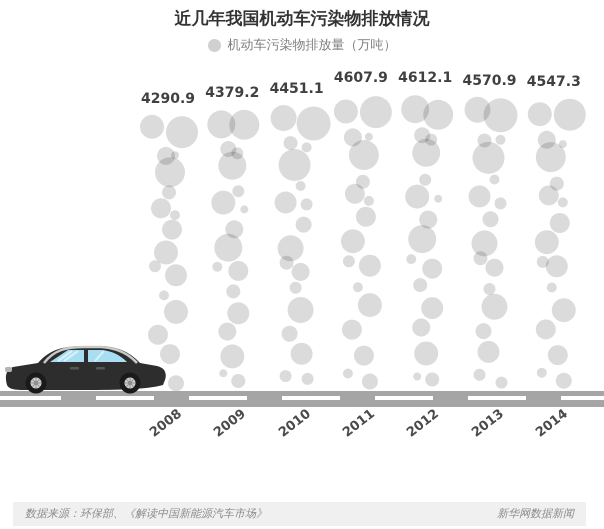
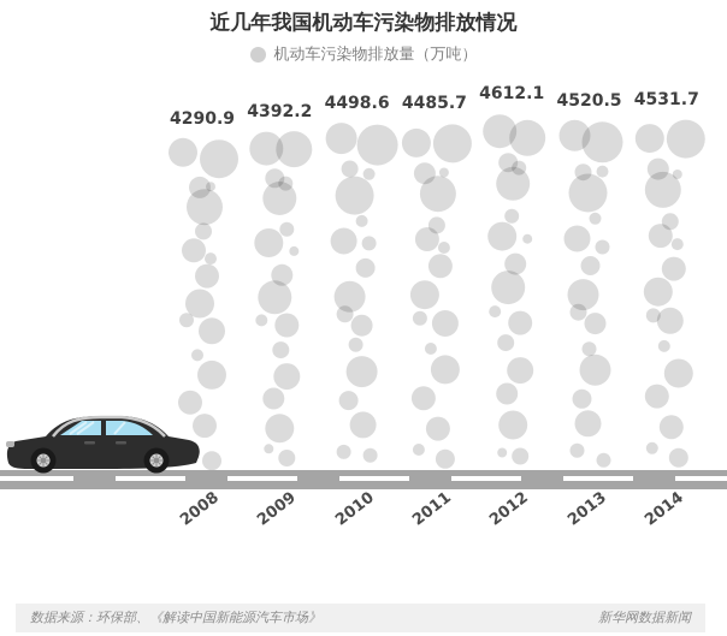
2009: 4379.2 -> 4392.2
2010: 4451.1 -> 4498.6
2011: 4607.9 -> 4485.7
2013: 4570.9 -> 4520.5
2014: 4547.3 -> 4531.7
